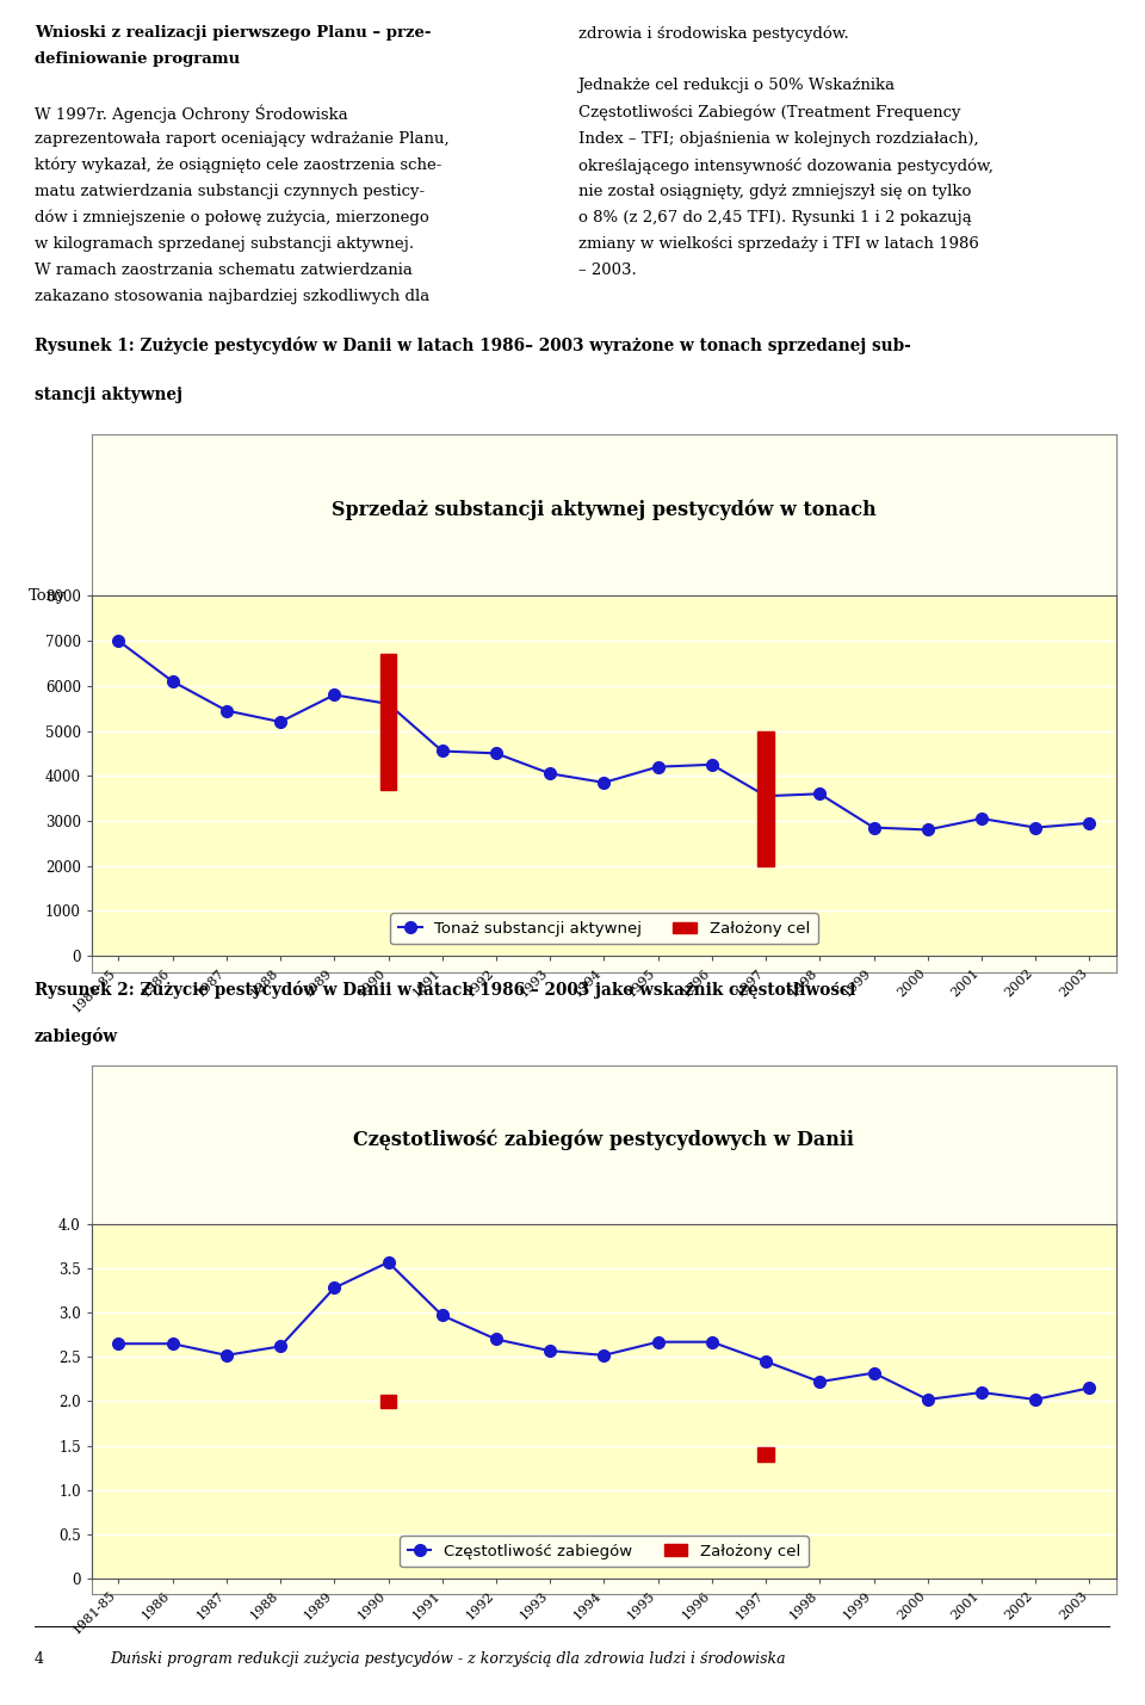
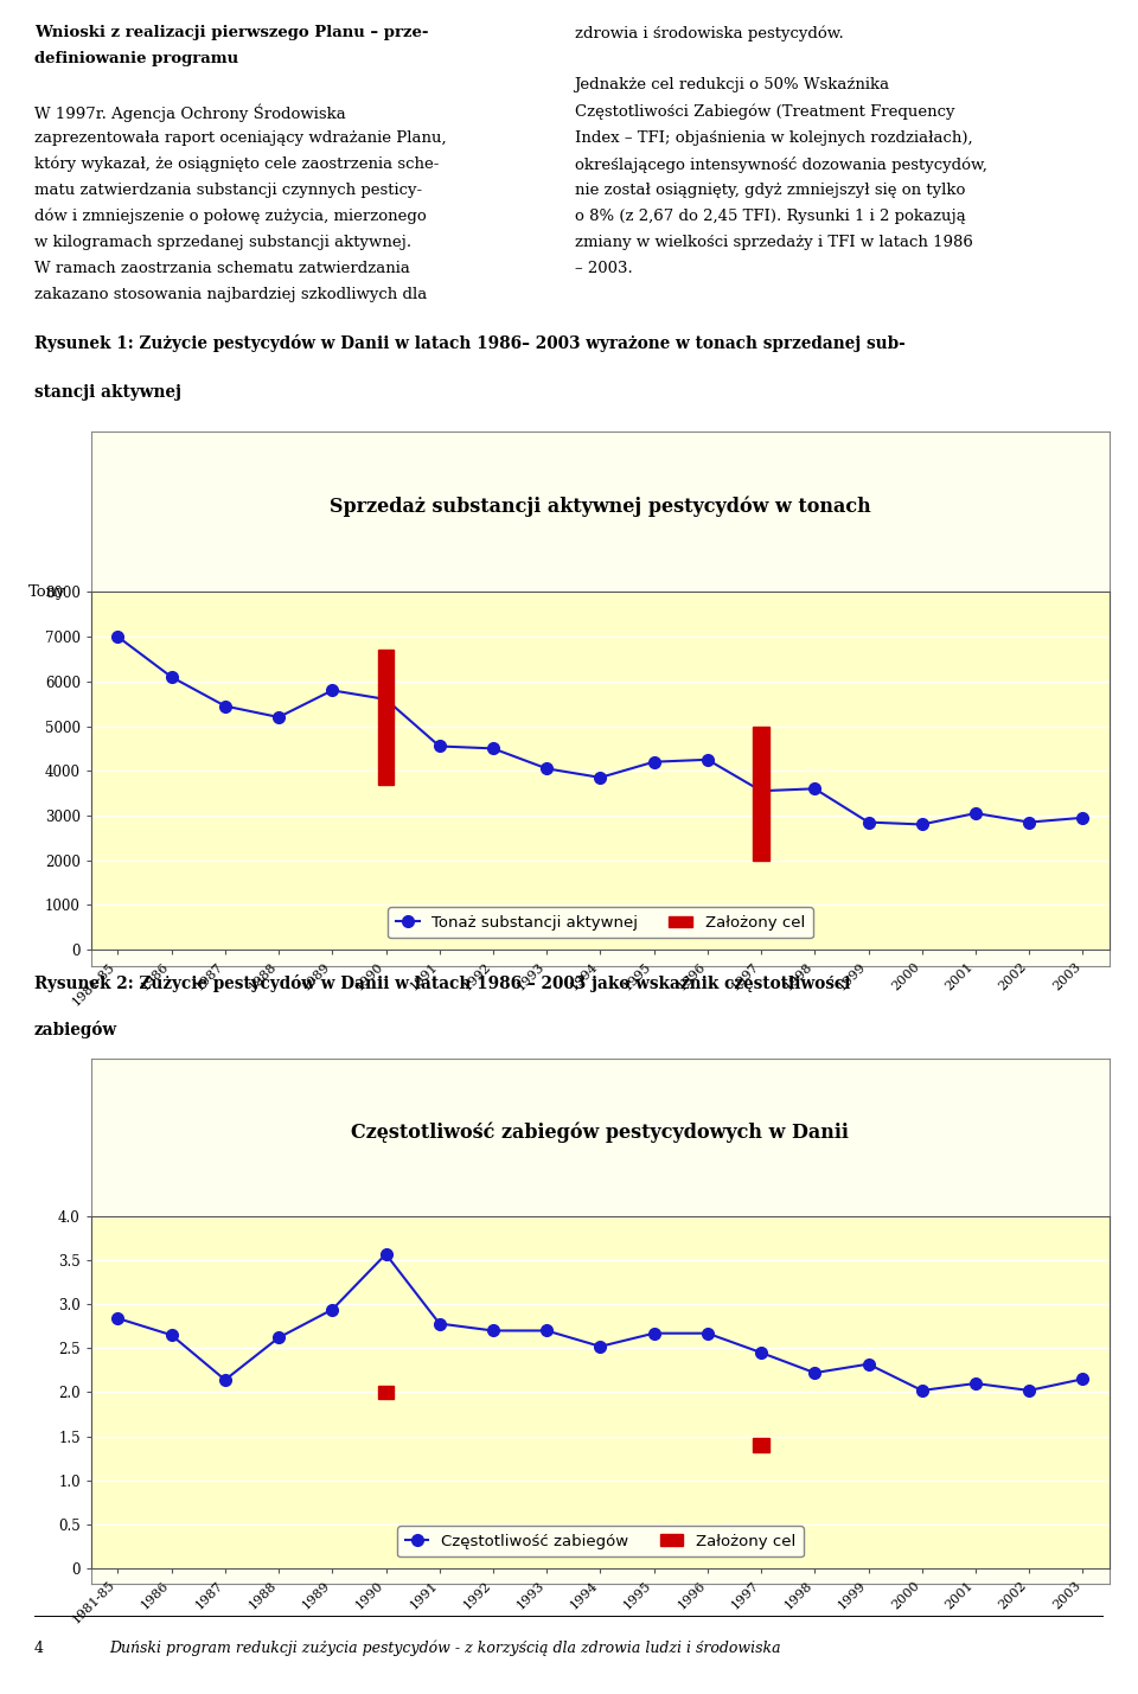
1981-85: 2.65 -> 2.84
1987: 2.52 -> 2.14
1989: 3.28 -> 2.94
1991: 2.97 -> 2.78
1993: 2.57 -> 2.70
